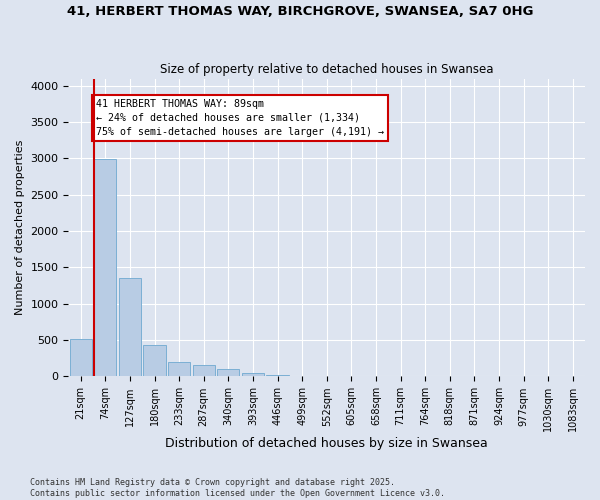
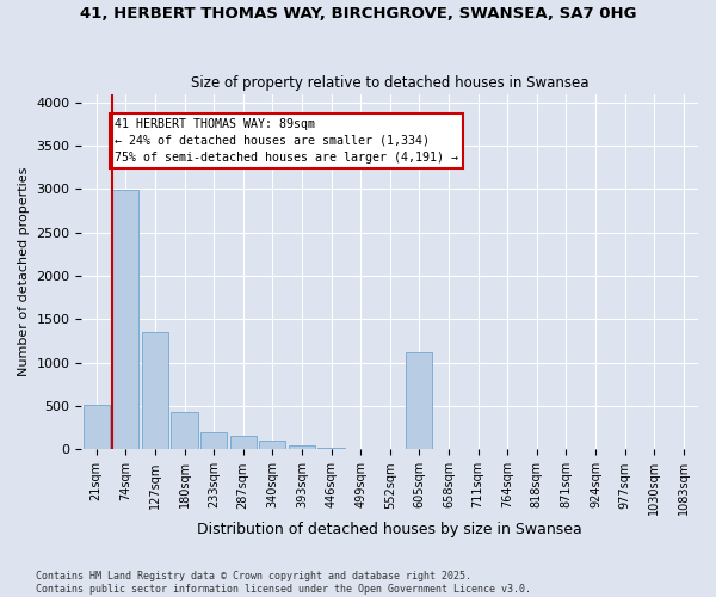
605sqm: 0 -> 1120
